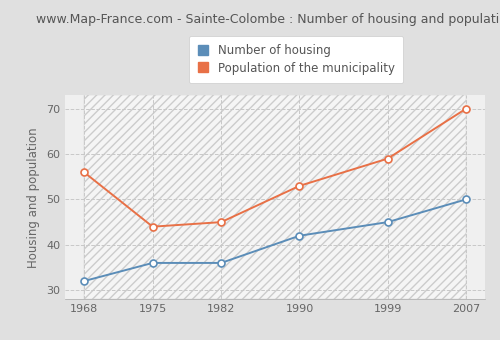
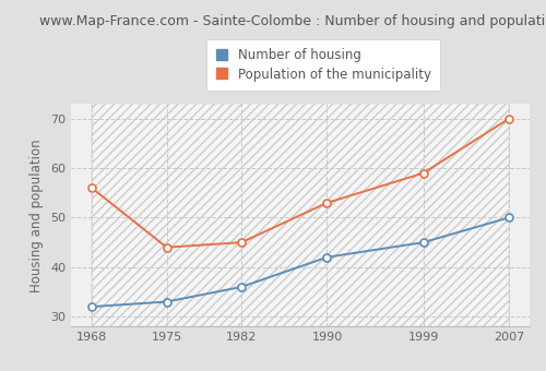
Number of housing/1975: 36 -> 33
